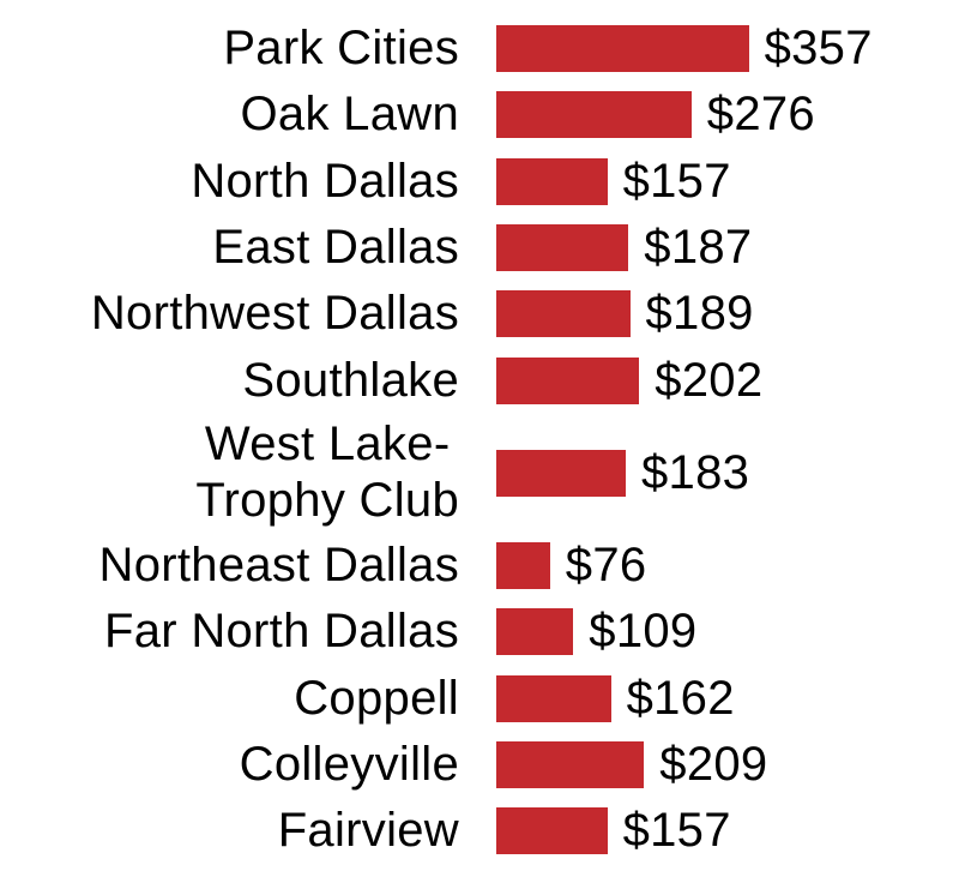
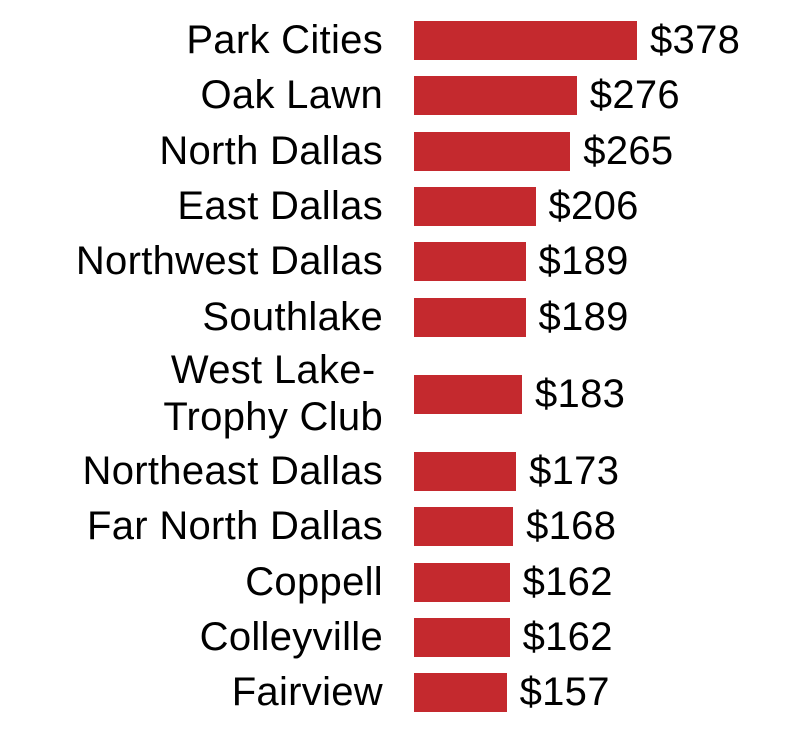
Park Cities: $357 -> $378
North Dallas: $157 -> $265
East Dallas: $187 -> $206
Southlake: $202 -> $189
Northeast Dallas: $76 -> $173
Far North Dallas: $109 -> $168
Colleyville: $209 -> $162
